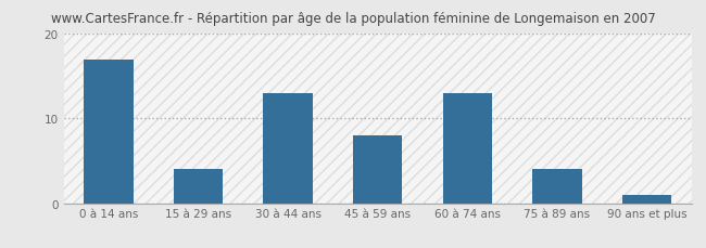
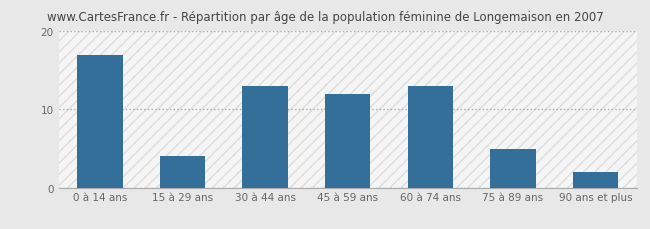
45 à 59 ans: 8 -> 12
75 à 89 ans: 4 -> 5
90 ans et plus: 1 -> 2
